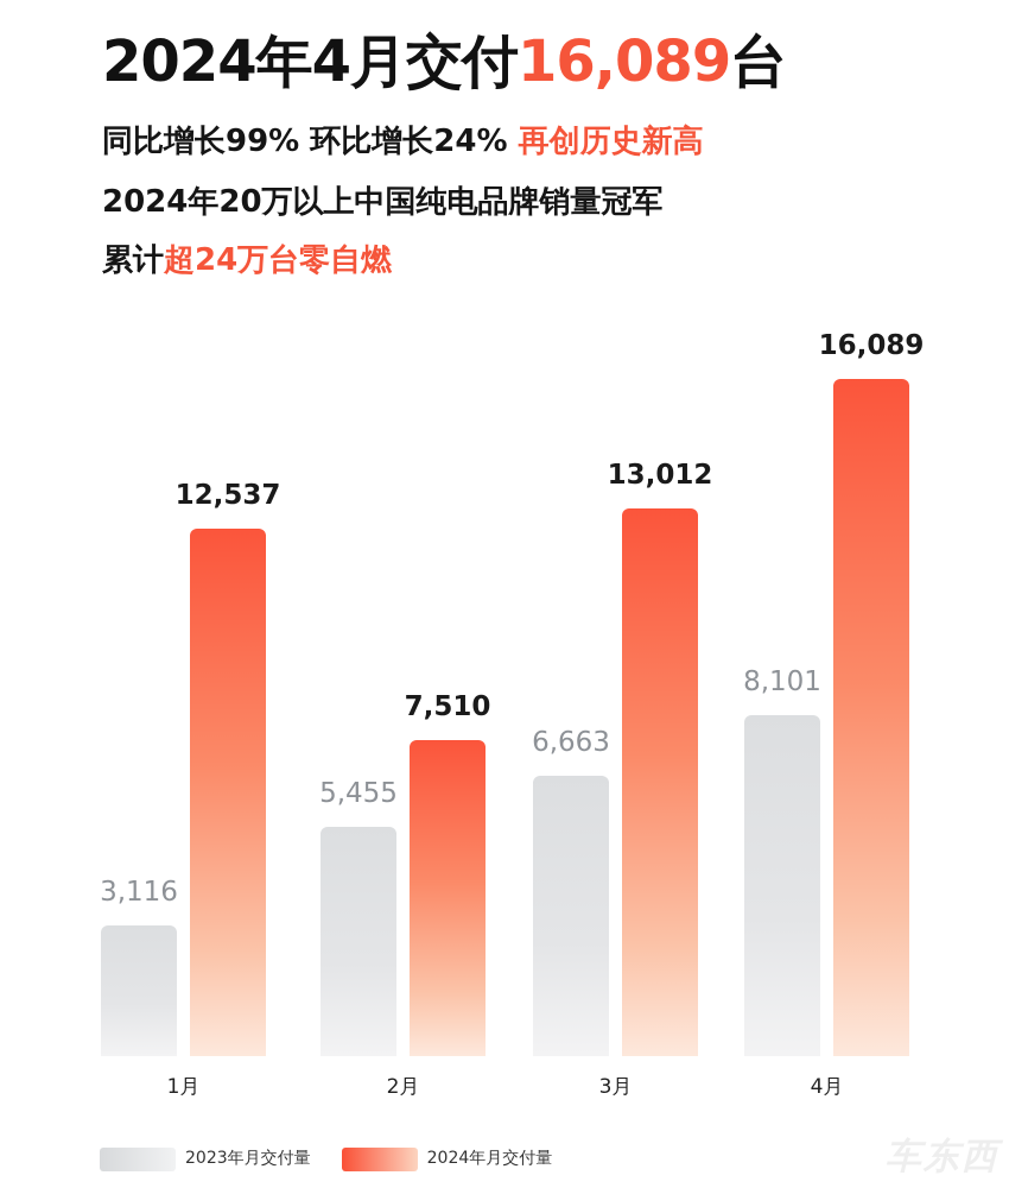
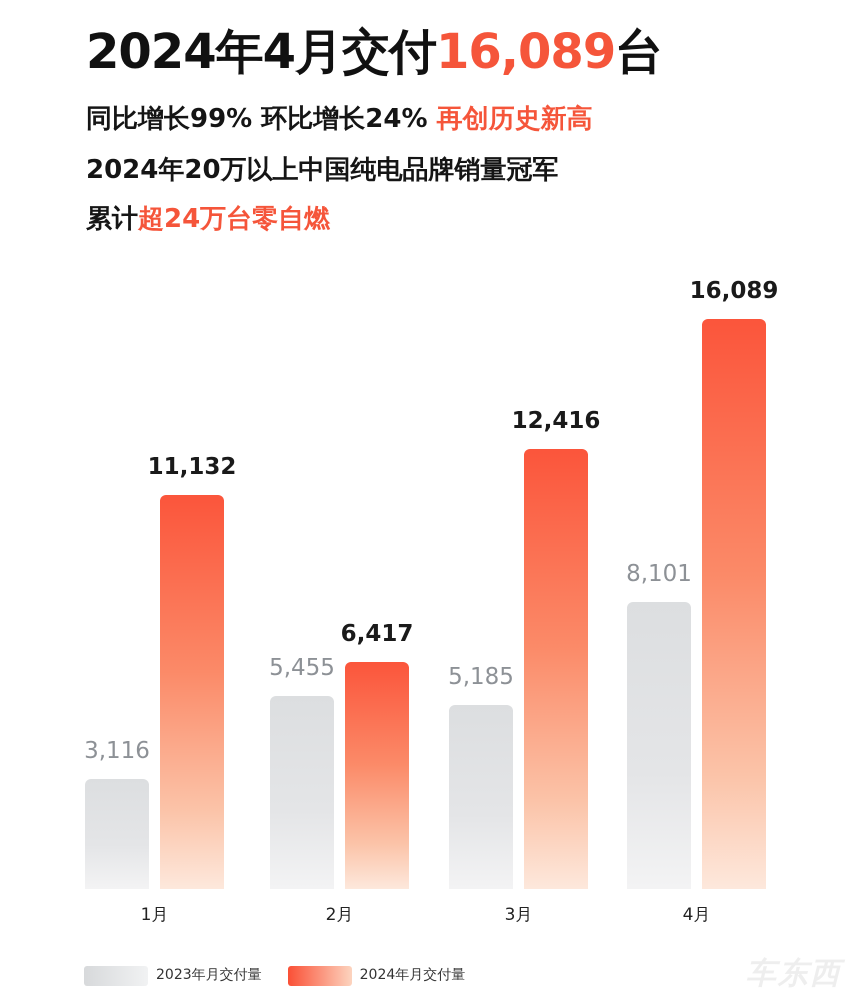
2024年月交付量/1月: 12,537 -> 11,132
2024年月交付量/2月: 7,510 -> 6,417
2023年月交付量/3月: 6,663 -> 5,185
2024年月交付量/3月: 13,012 -> 12,416
